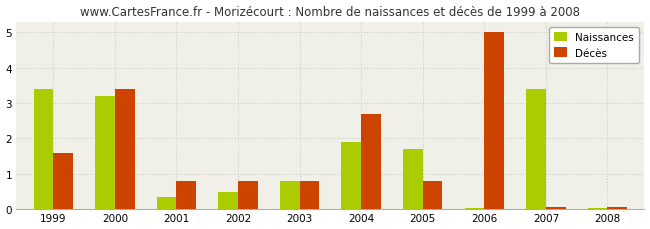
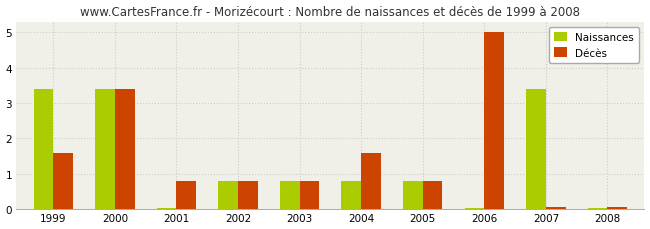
Naissances/2000: 3.20 -> 3.40
Naissances/2001: 0.35 -> 0.04
Naissances/2002: 0.50 -> 0.80
Naissances/2004: 1.90 -> 0.80
Décès/2004: 2.70 -> 1.60
Naissances/2005: 1.70 -> 0.80
